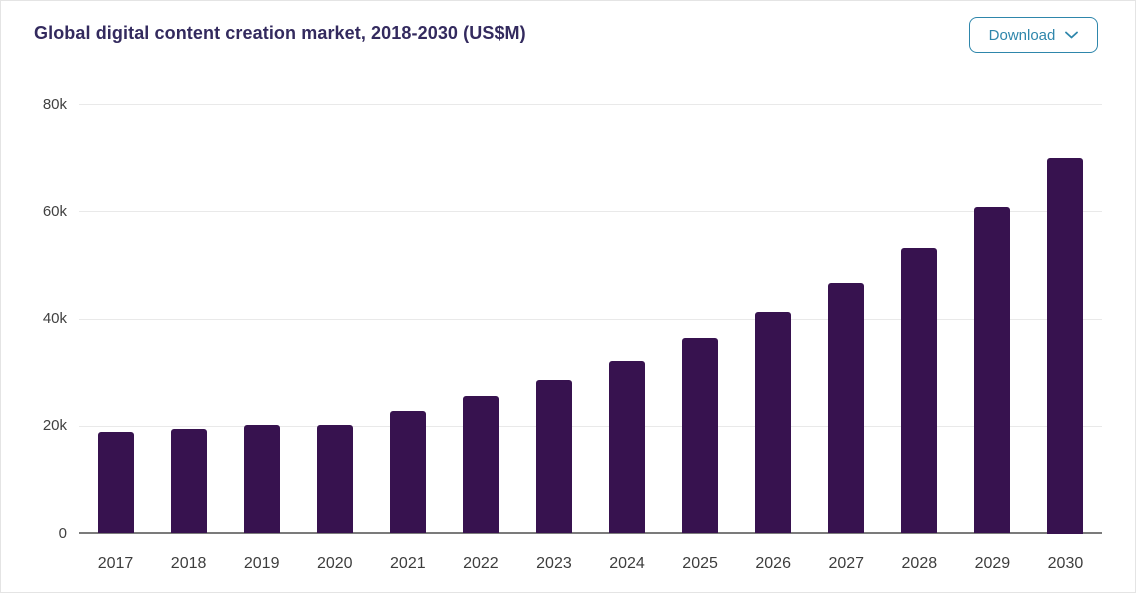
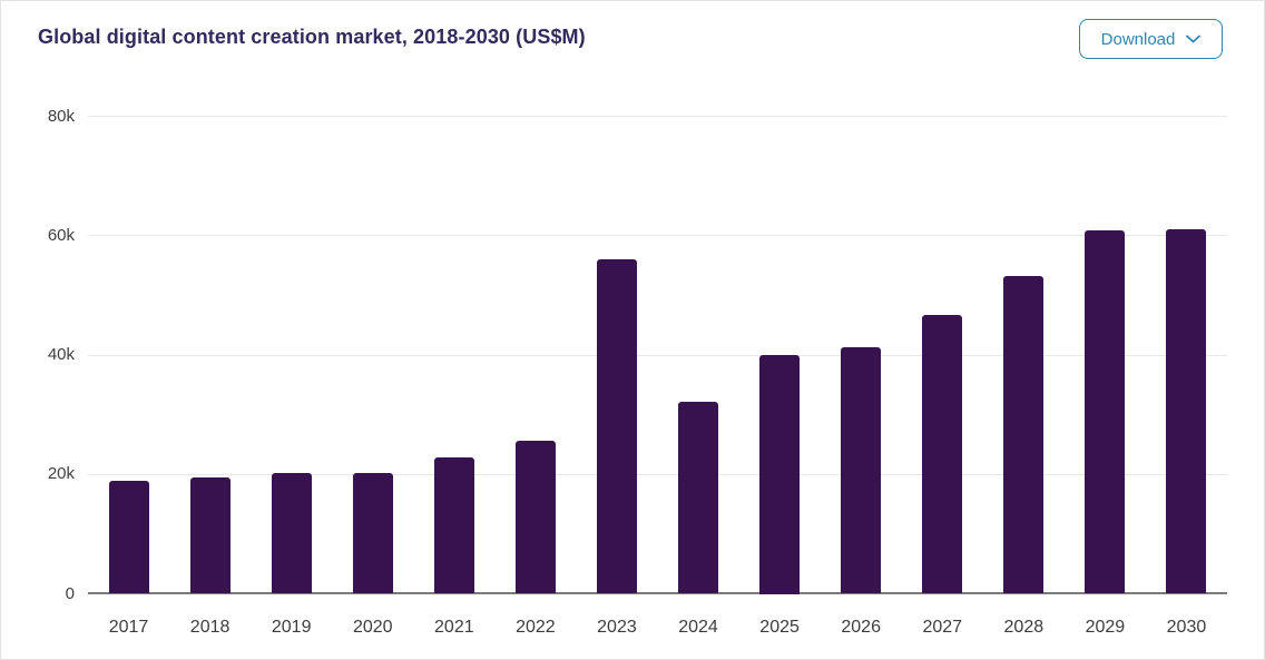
2023: 29k -> 56k
2025: 36k -> 40k
2030: 70k -> 61k
